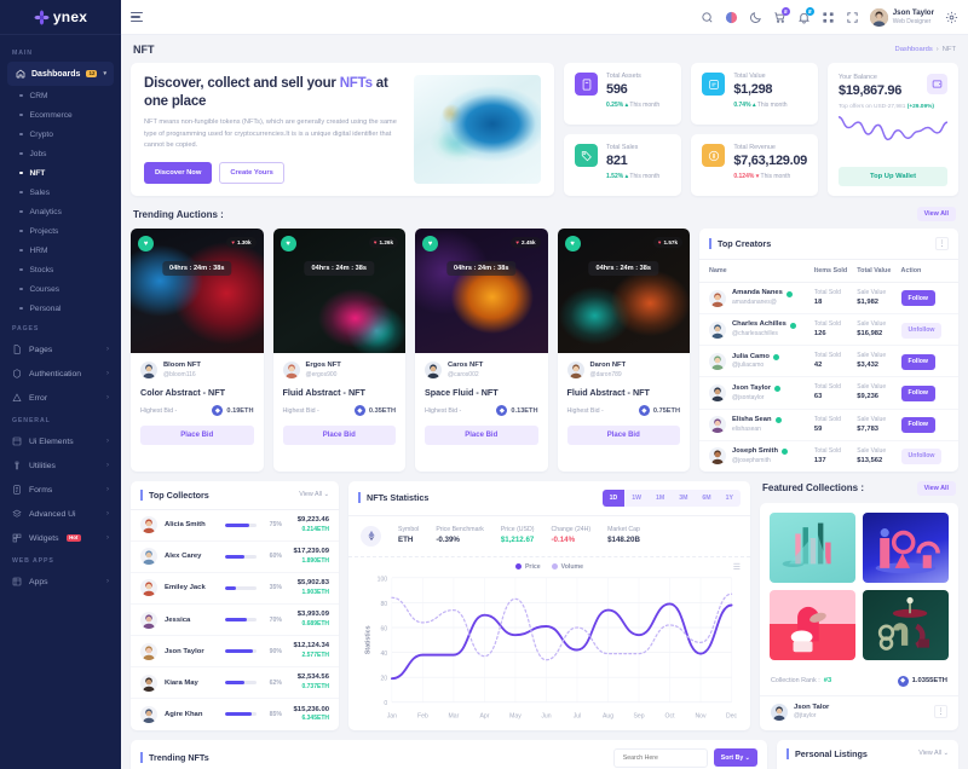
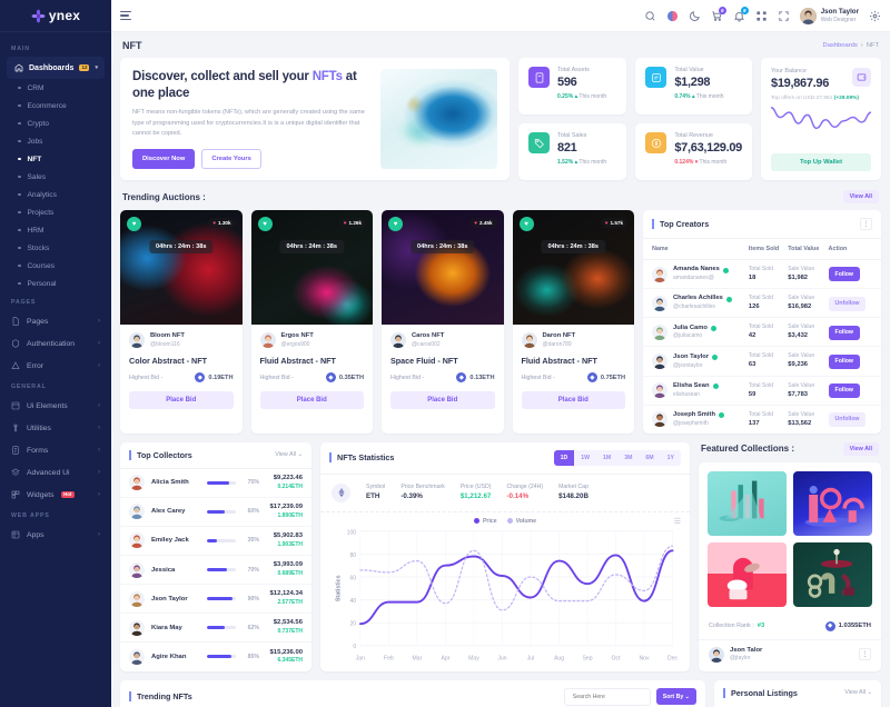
Volume/Jan: 84 -> 66
Price/May: 54 -> 78
Volume/Jun: 34 -> 31
Price/Dec: 78 -> 83
